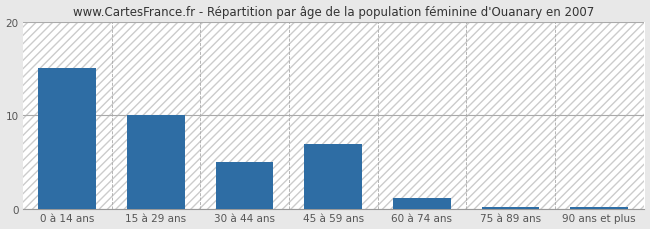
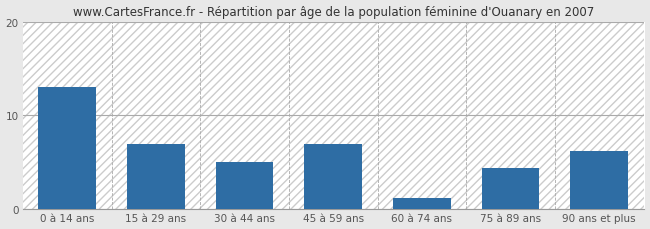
0 à 14 ans: 15.0 -> 13.0
15 à 29 ans: 10.0 -> 7.0
75 à 89 ans: 0.2 -> 4.4
90 ans et plus: 0.2 -> 6.2
